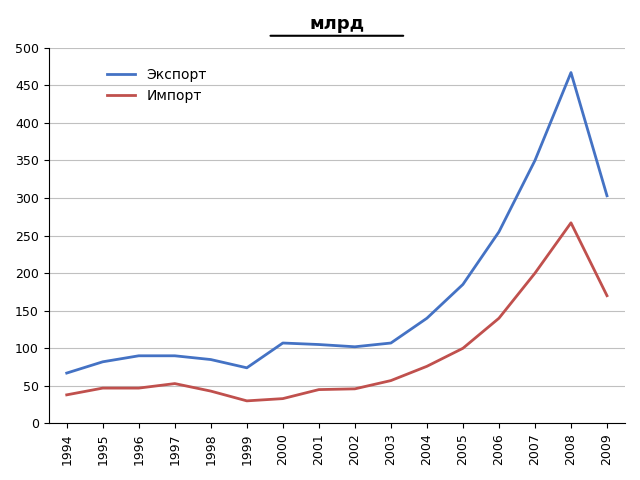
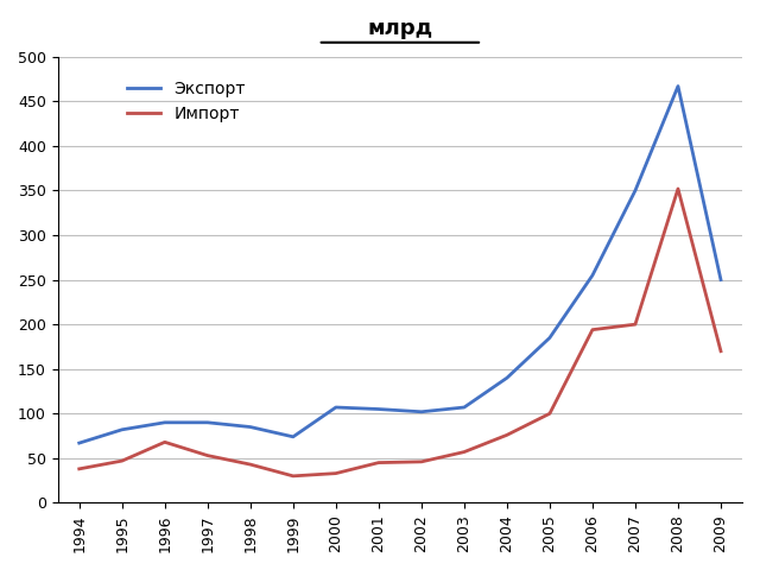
Импорт/1996: 47 -> 68
Импорт/2006: 140 -> 194
Импорт/2008: 267 -> 352
Экспорт/2009: 303 -> 250
